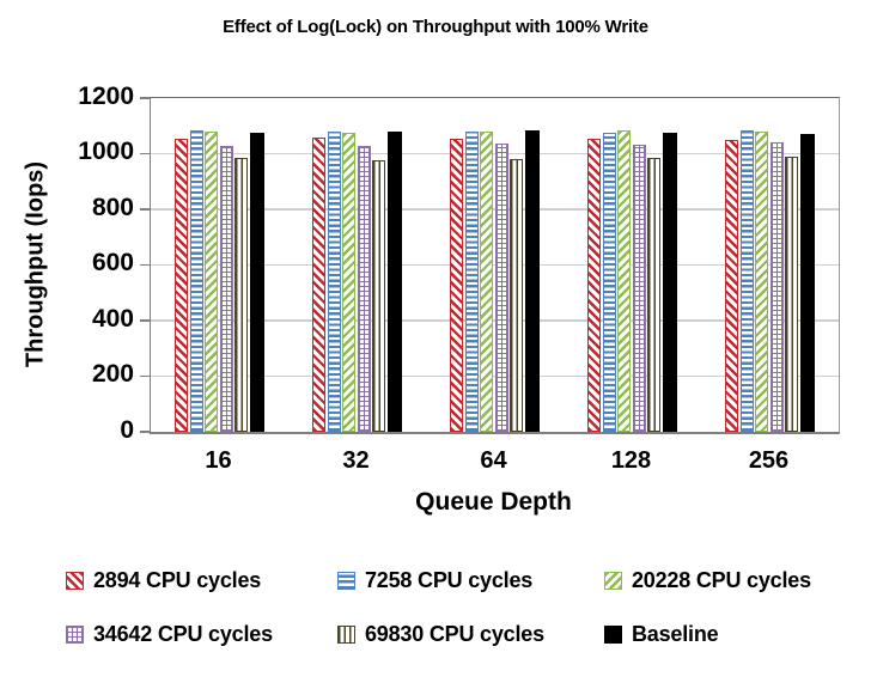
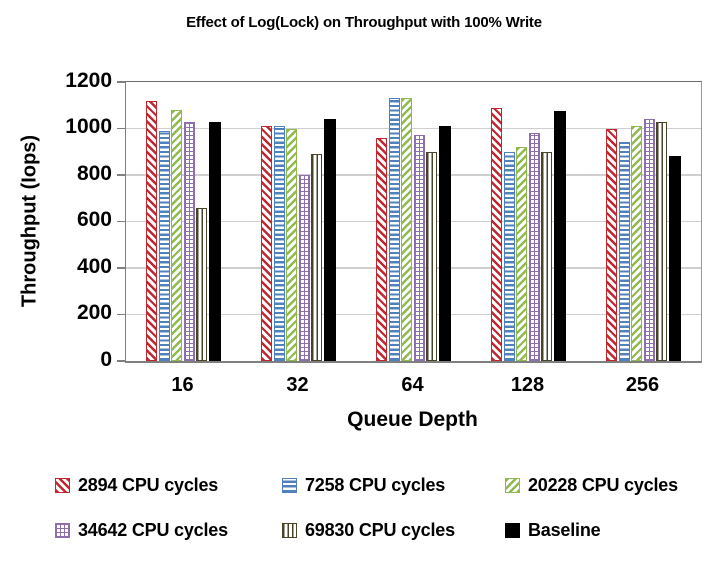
2894 CPU cycles/16: 1060 -> 1120
7258 CPU cycles/16: 1080 -> 990
69830 CPU cycles/16: 980 -> 660
Baseline/16: 1080 -> 1030
2894 CPU cycles/32: 1060 -> 1010
7258 CPU cycles/32: 1080 -> 1010
20228 CPU cycles/32: 1080 -> 1000
34642 CPU cycles/32: 1030 -> 800
69830 CPU cycles/32: 980 -> 890
Baseline/32: 1080 -> 1040
2894 CPU cycles/64: 1050 -> 960
7258 CPU cycles/64: 1080 -> 1130
20228 CPU cycles/64: 1080 -> 1130
34642 CPU cycles/64: 1040 -> 970
69830 CPU cycles/64: 980 -> 900
Baseline/64: 1080 -> 1010
2894 CPU cycles/128: 1050 -> 1090
7258 CPU cycles/128: 1080 -> 900
20228 CPU cycles/128: 1090 -> 920
34642 CPU cycles/128: 1030 -> 980
69830 CPU cycles/128: 980 -> 900
2894 CPU cycles/256: 1050 -> 1000
7258 CPU cycles/256: 1080 -> 940
20228 CPU cycles/256: 1080 -> 1010
69830 CPU cycles/256: 990 -> 1030
Baseline/256: 1070 -> 880
